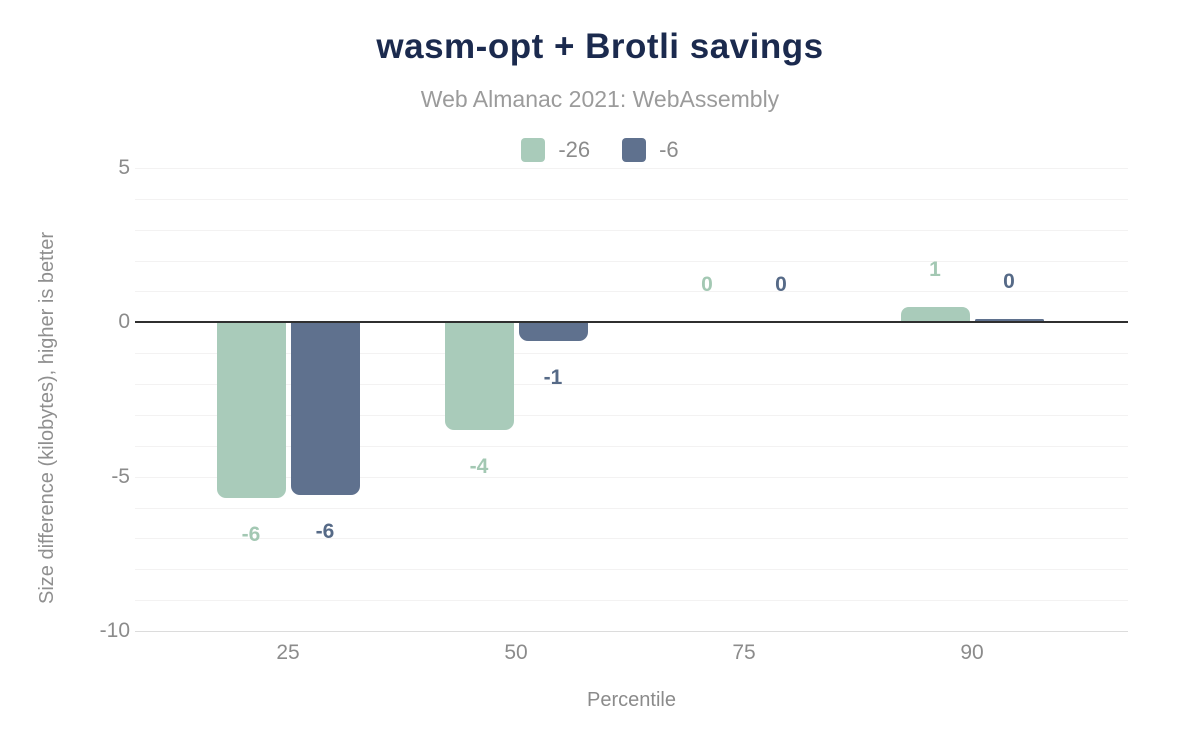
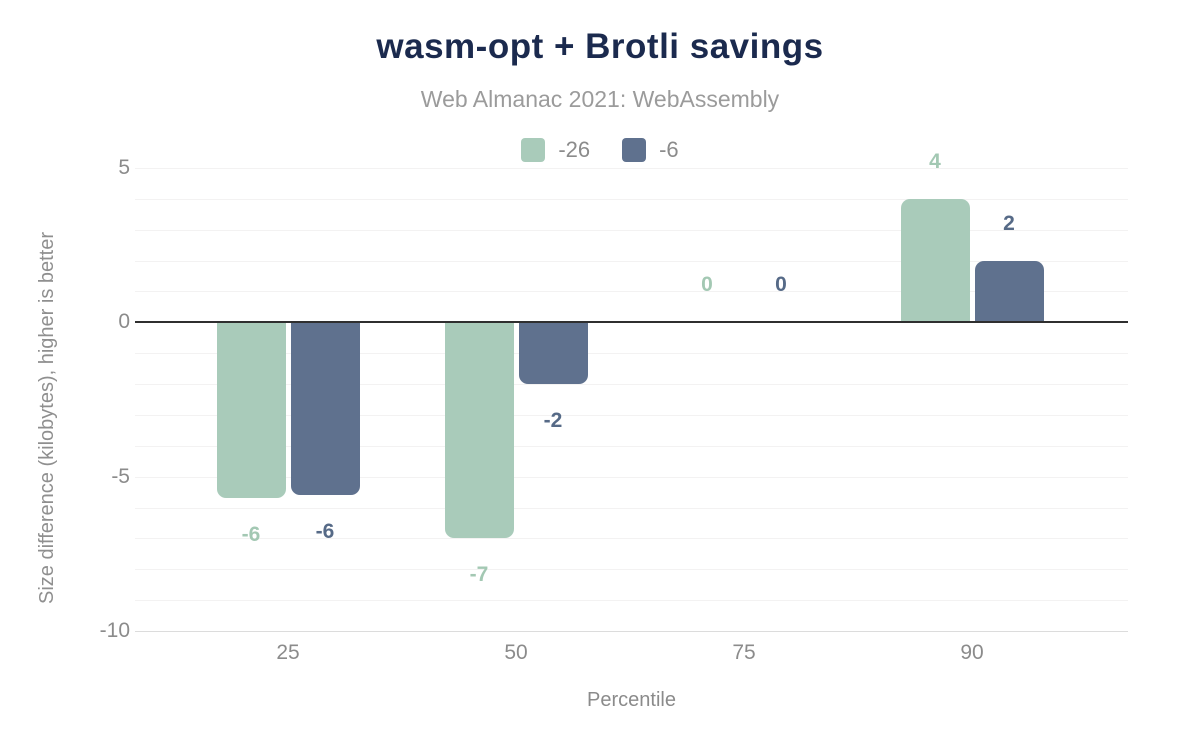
-26/50: -4 -> -7
-6/50: -1 -> -2
-26/90: 1 -> 4
-6/90: 0 -> 2
